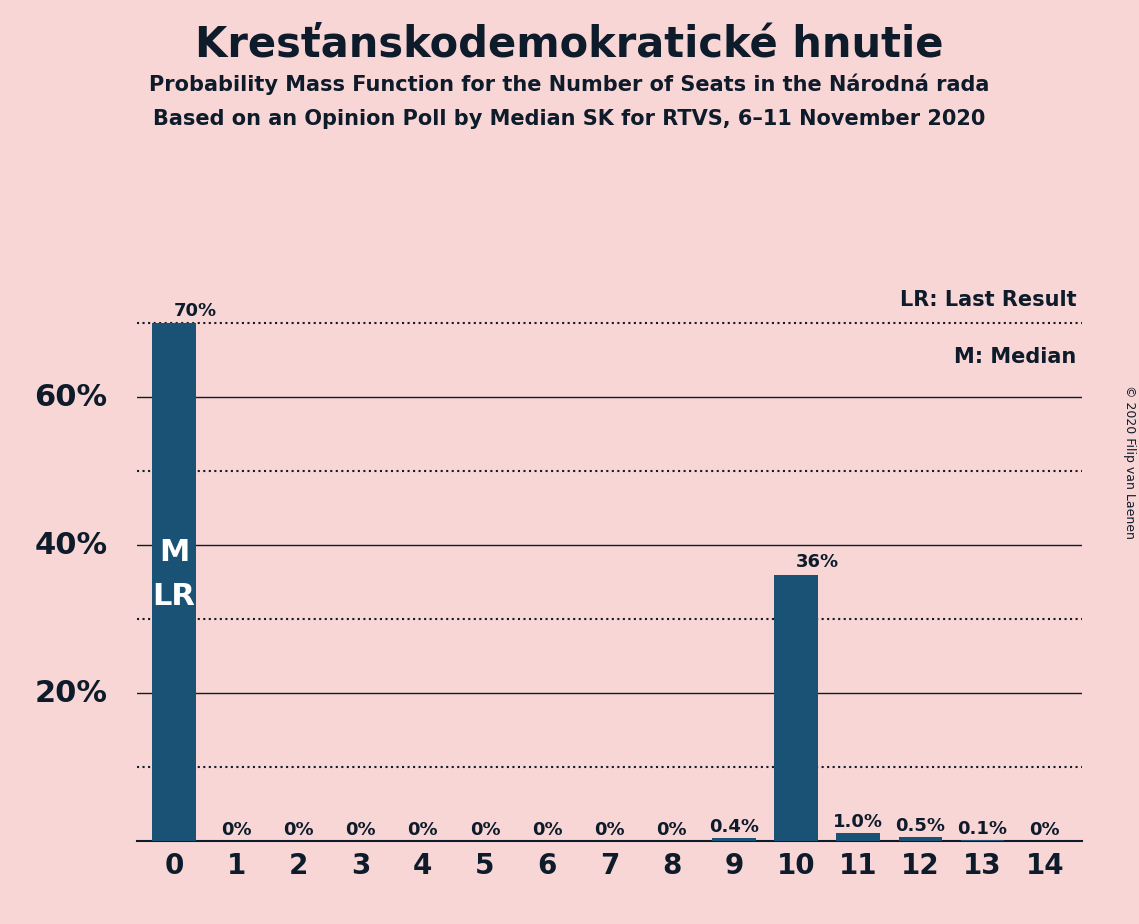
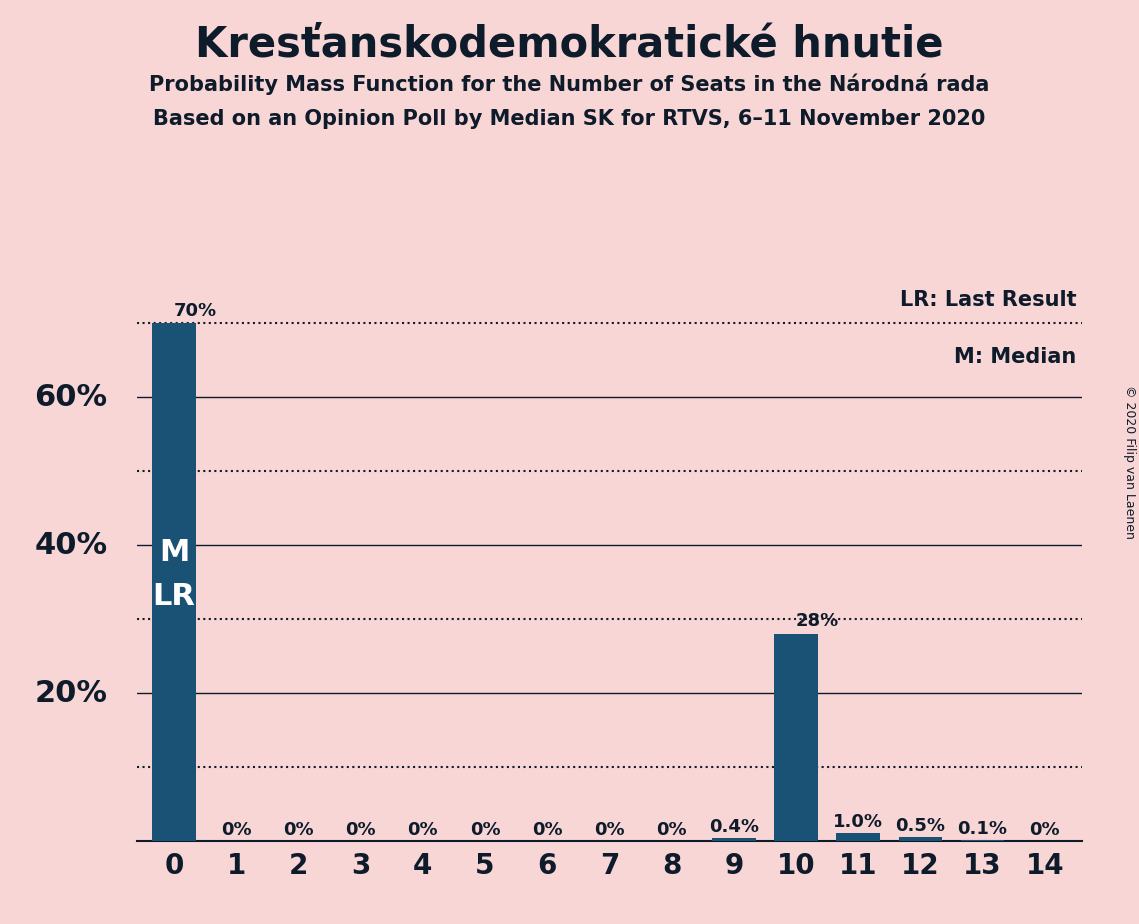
10: 36% -> 28%
